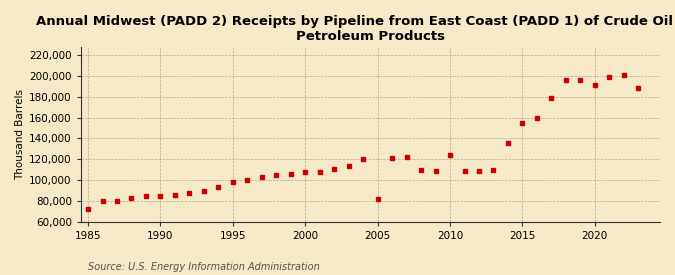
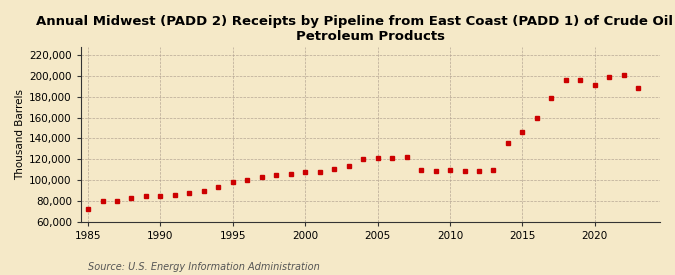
2005: 82,000 -> 121,000
2010: 124,000 -> 110,000
2015: 155,000 -> 146,000
